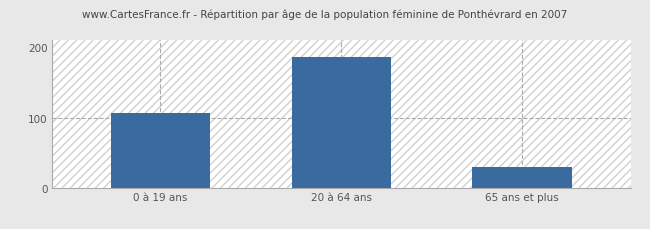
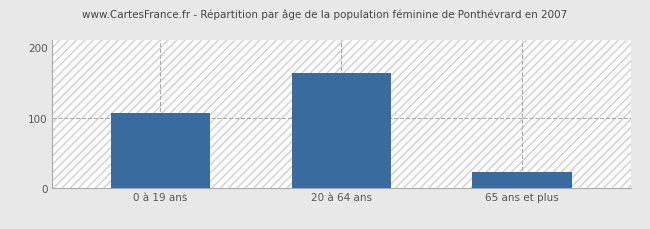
20 à 64 ans: 186 -> 163
65 ans et plus: 30 -> 22
